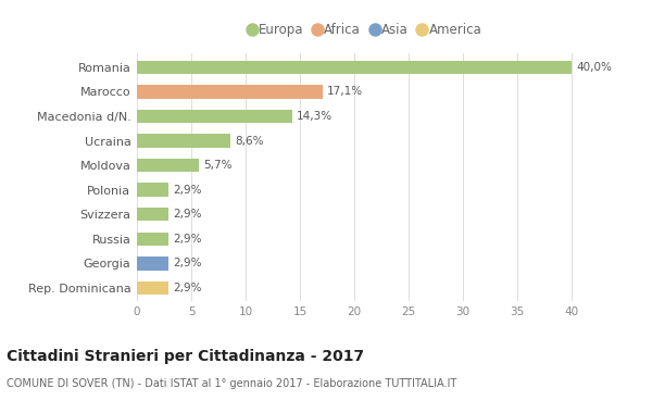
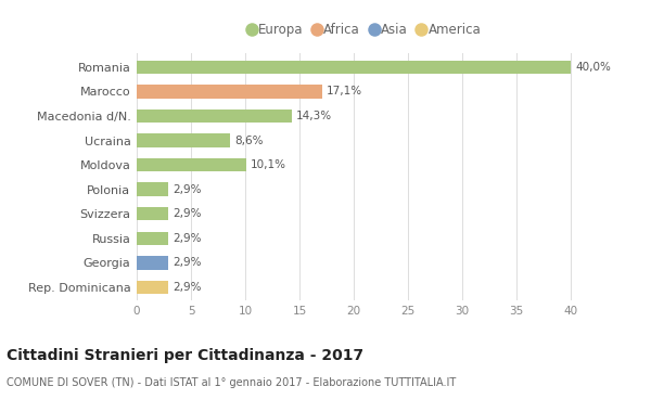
Moldova: 5,7% -> 10,1%
